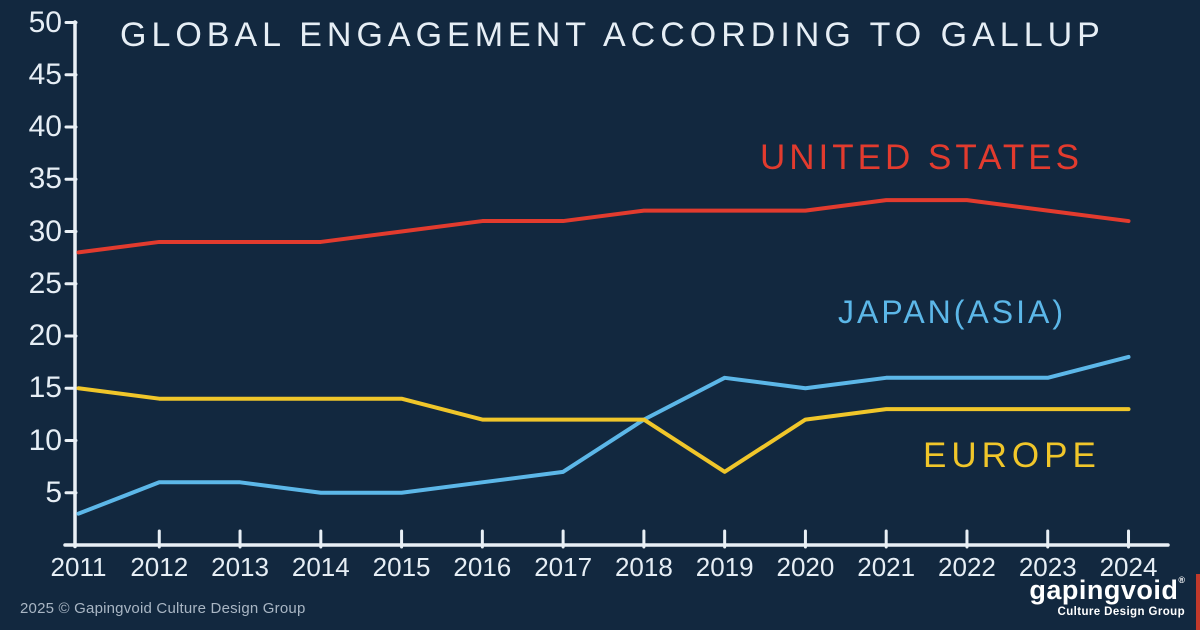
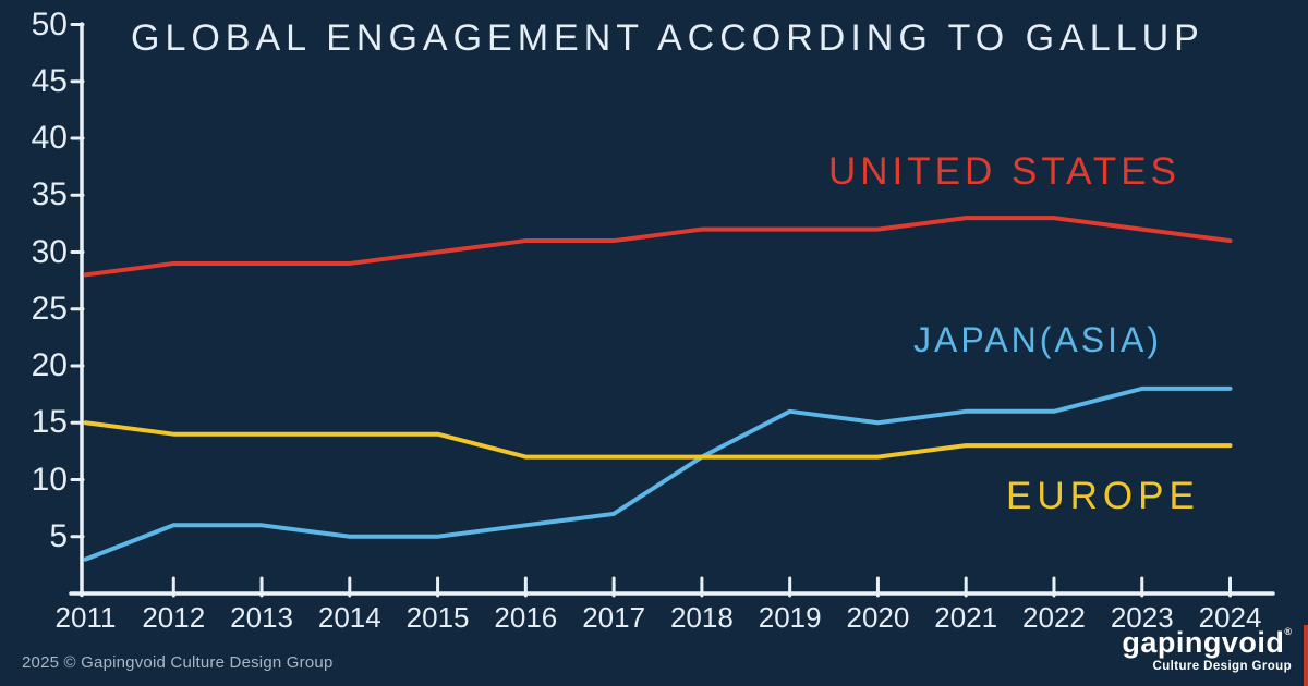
EUROPE/2019: 7 -> 12
JAPAN(ASIA)/2023: 16 -> 18
